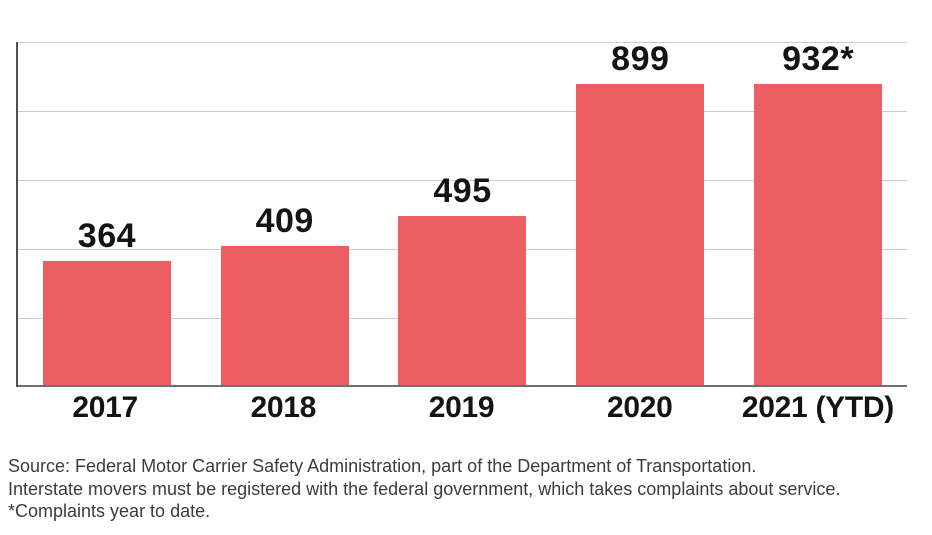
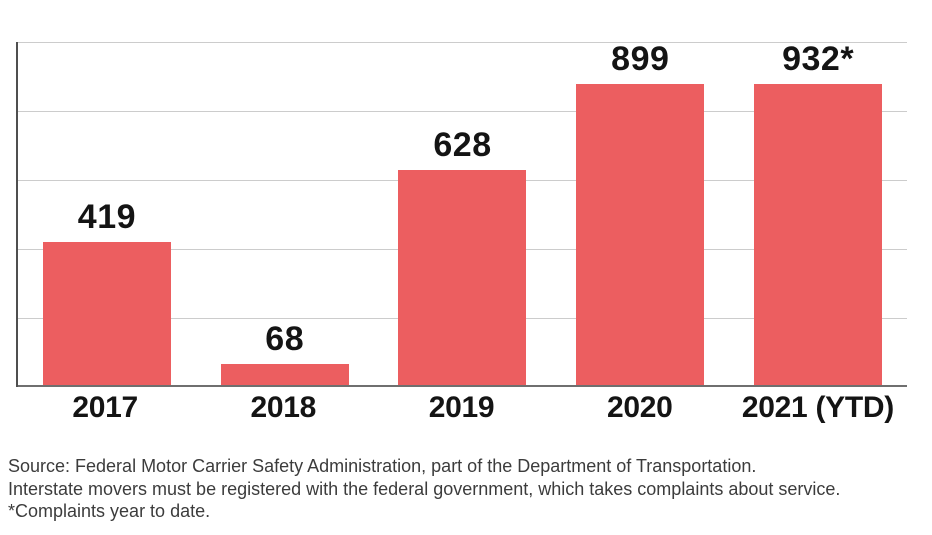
2017: 364 -> 419
2018: 409 -> 68
2019: 495 -> 628
